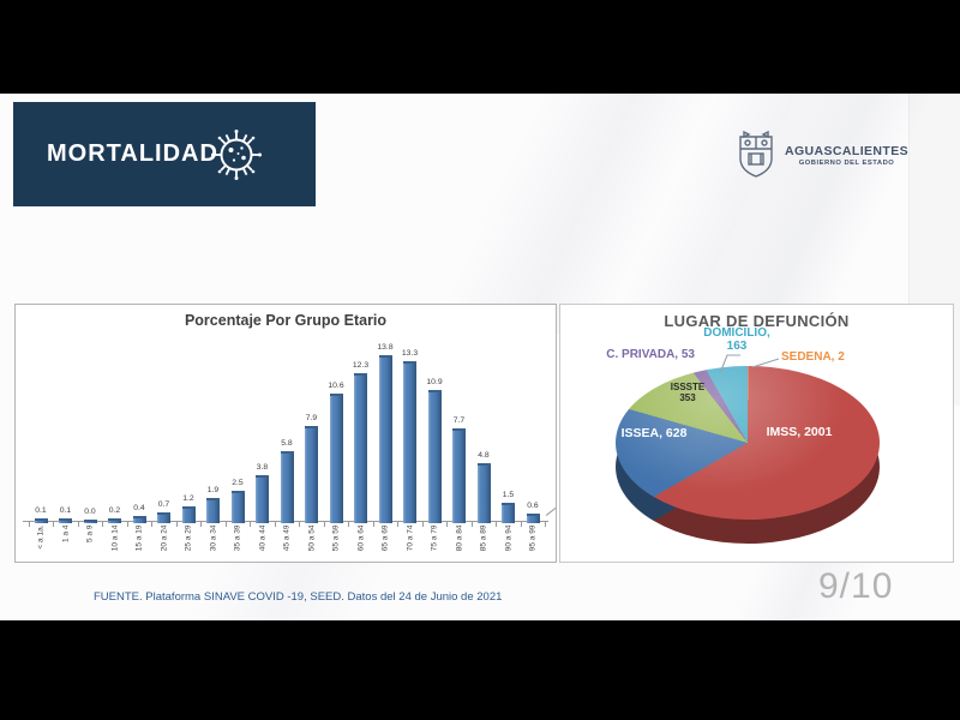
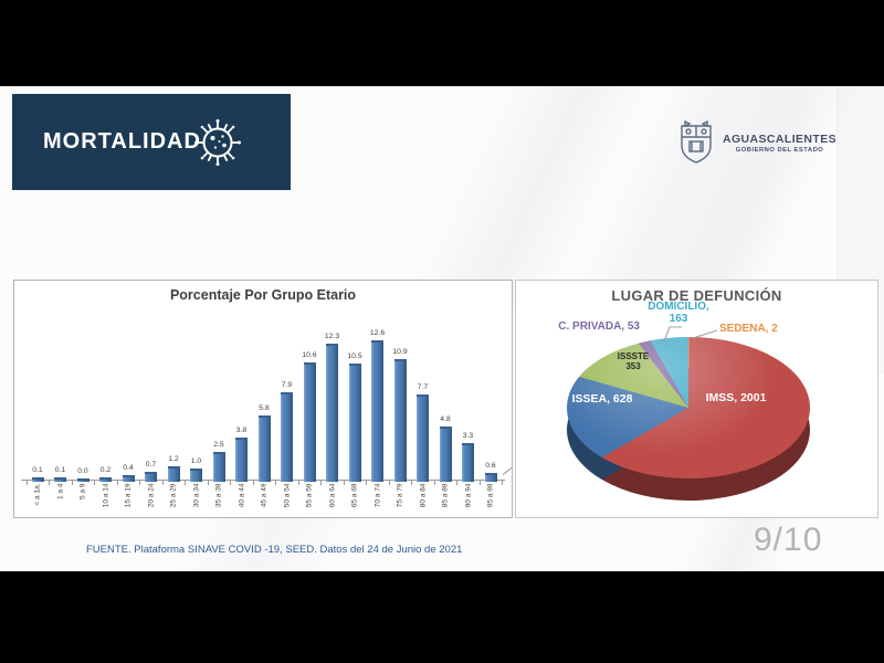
Porcentaje Por Grupo Etario/30 a 34: 1.9 -> 1.0
Porcentaje Por Grupo Etario/65 a 69: 13.8 -> 10.5
Porcentaje Por Grupo Etario/70 a 74: 13.3 -> 12.6
Porcentaje Por Grupo Etario/90 a 94: 1.5 -> 3.3
